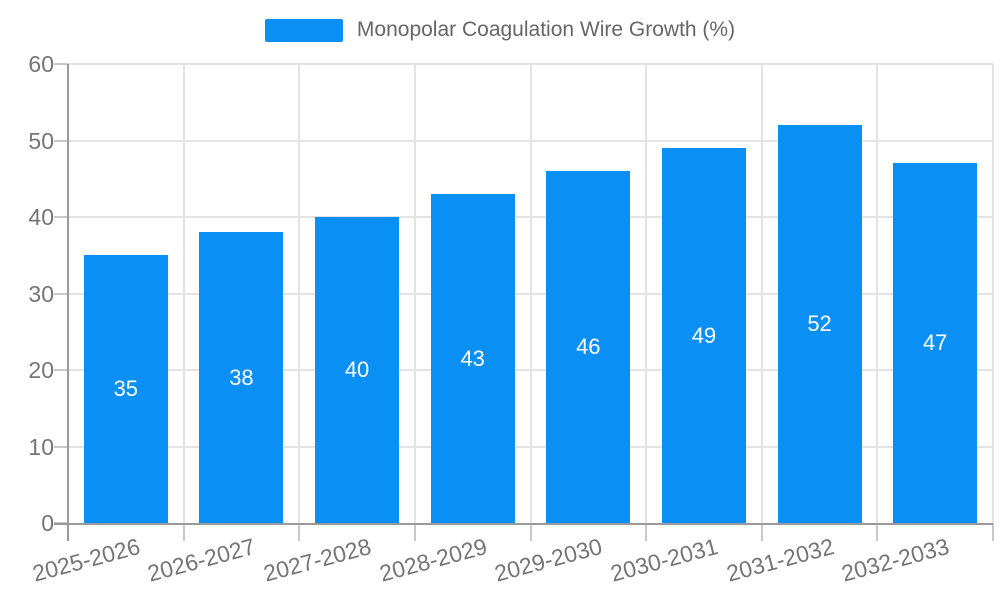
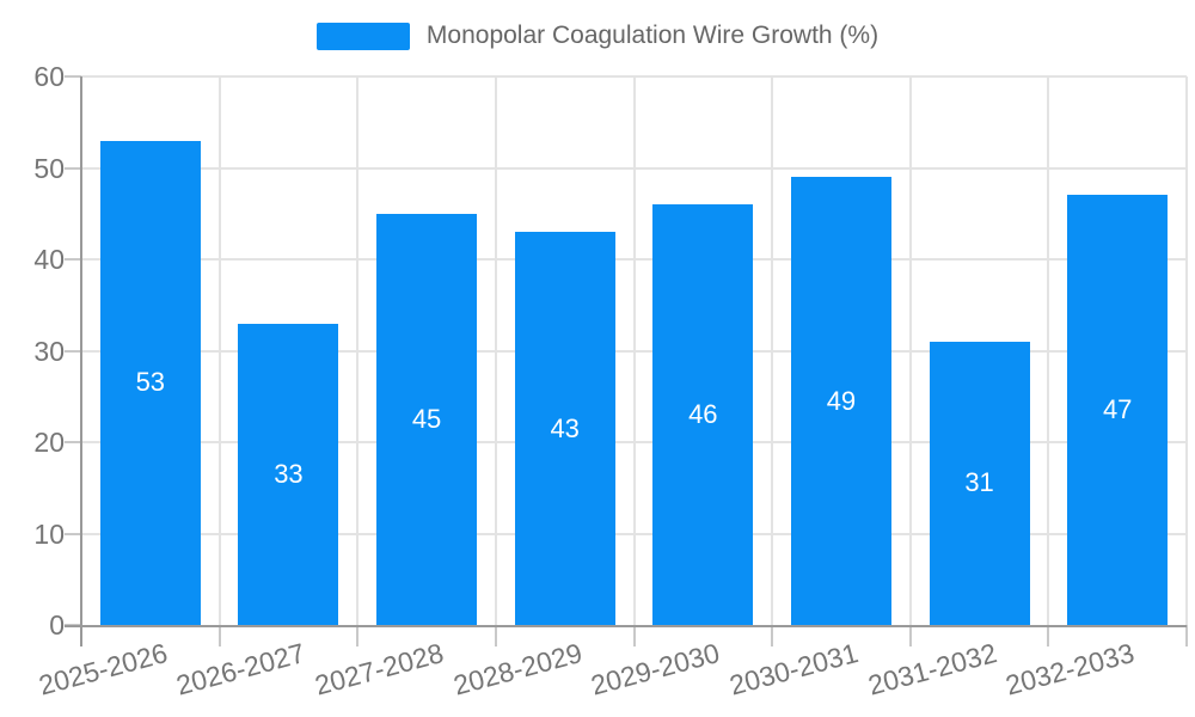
2025-2026: 35 -> 53
2026-2027: 38 -> 33
2027-2028: 40 -> 45
2031-2032: 52 -> 31
